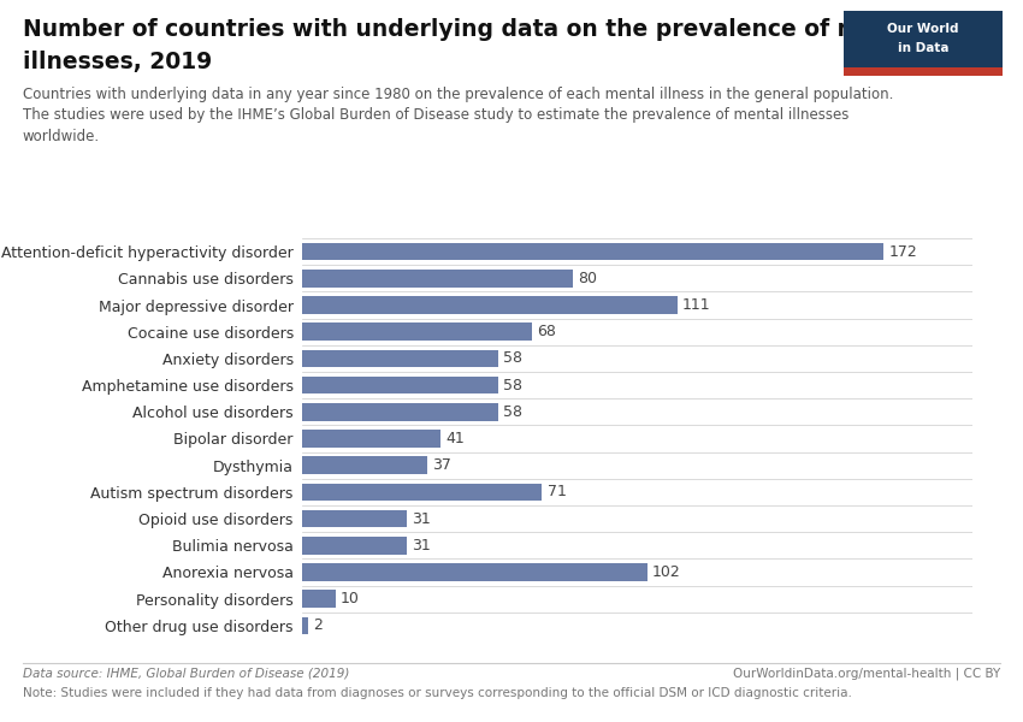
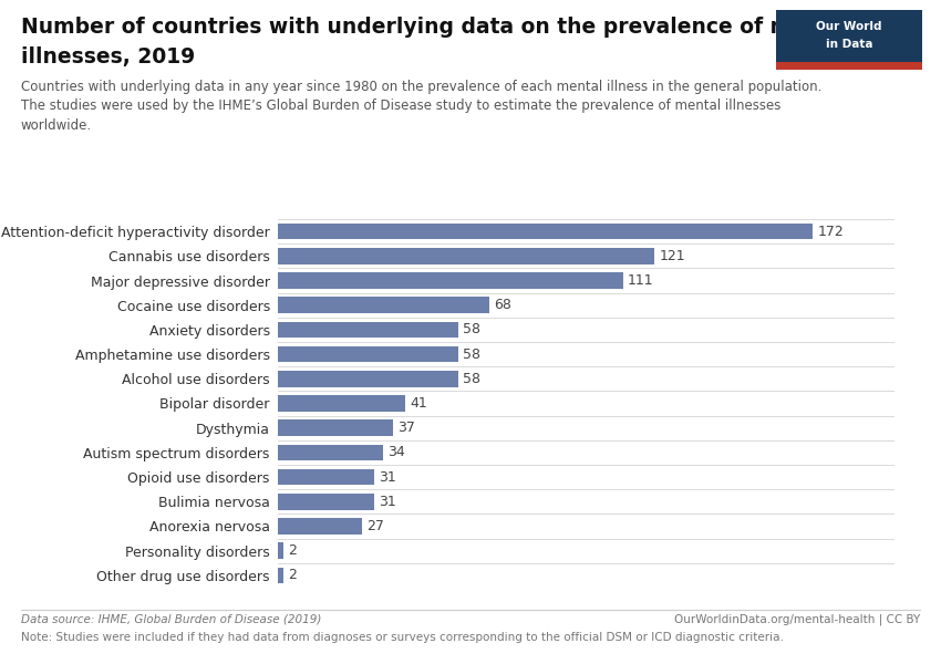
Cannabis use disorders: 80 -> 121
Autism spectrum disorders: 71 -> 34
Anorexia nervosa: 102 -> 27
Personality disorders: 10 -> 2
